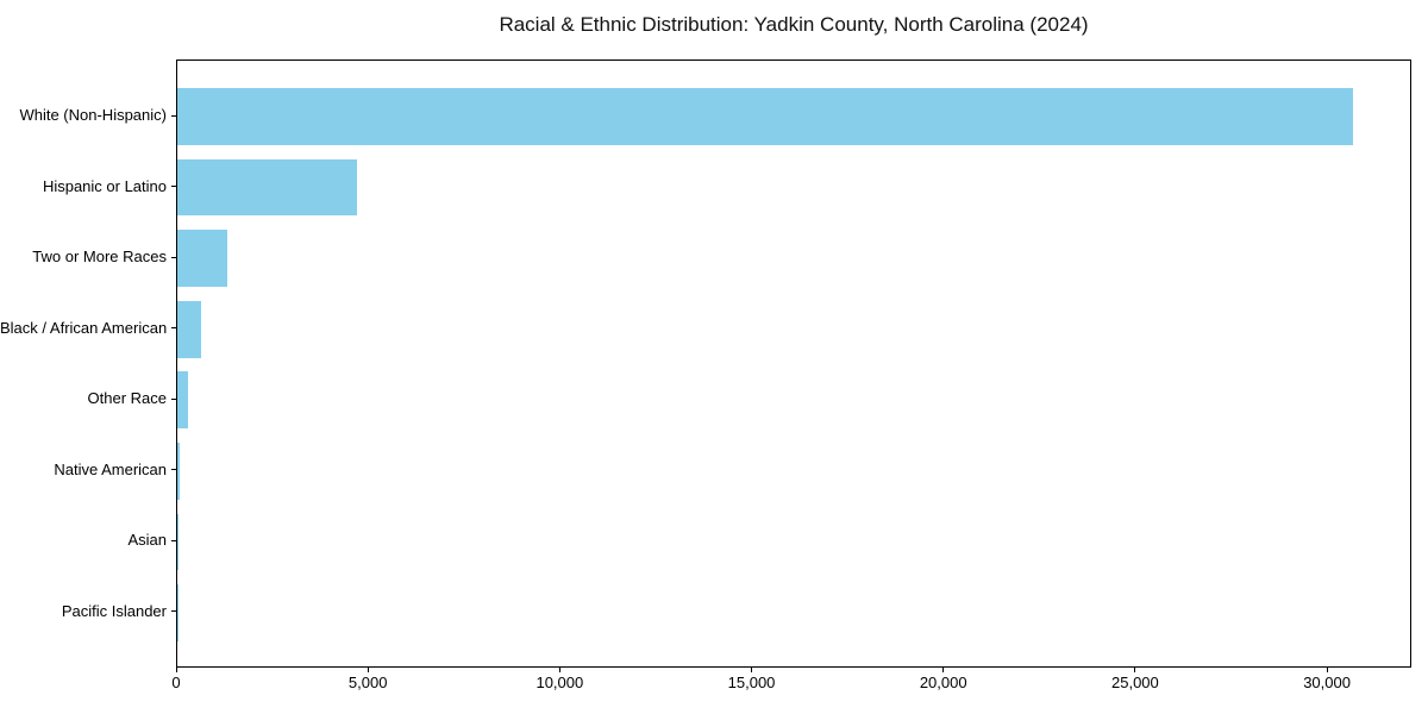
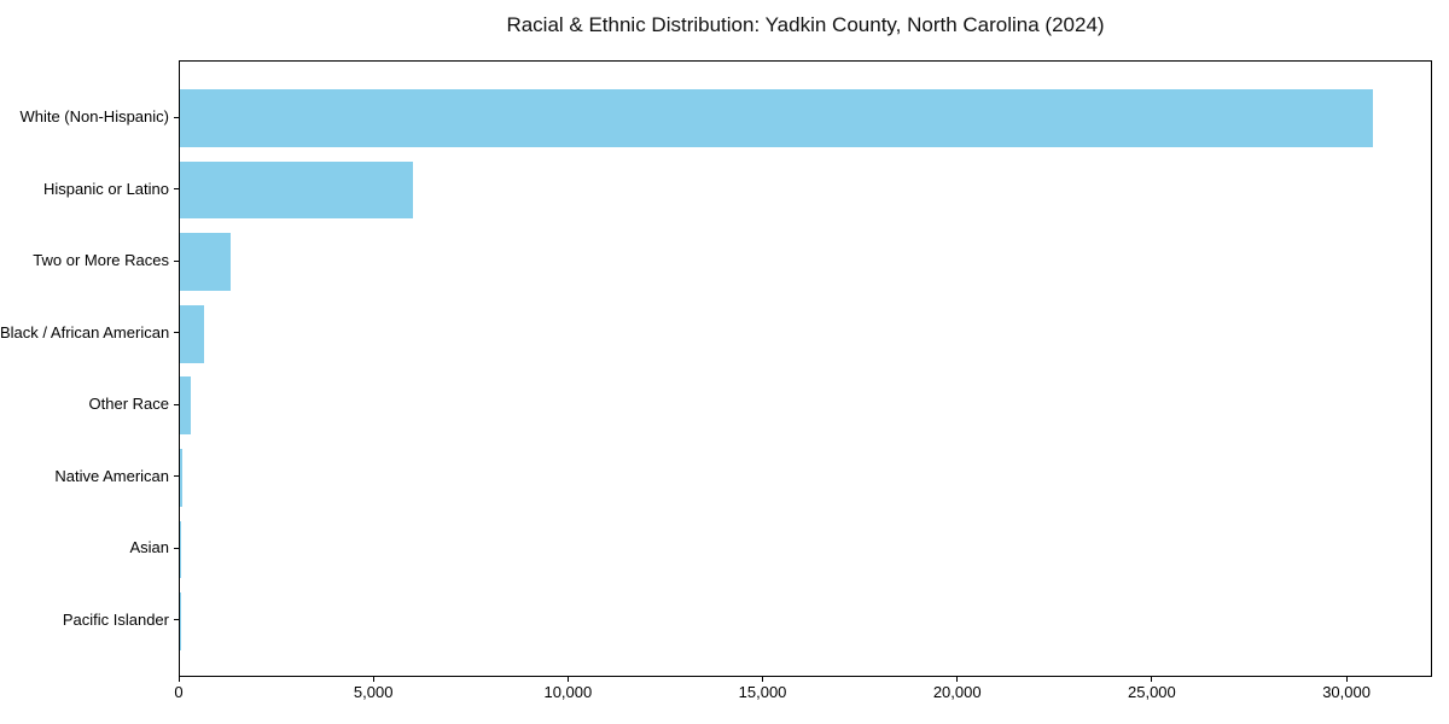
Hispanic or Latino: 4700 -> 6000
